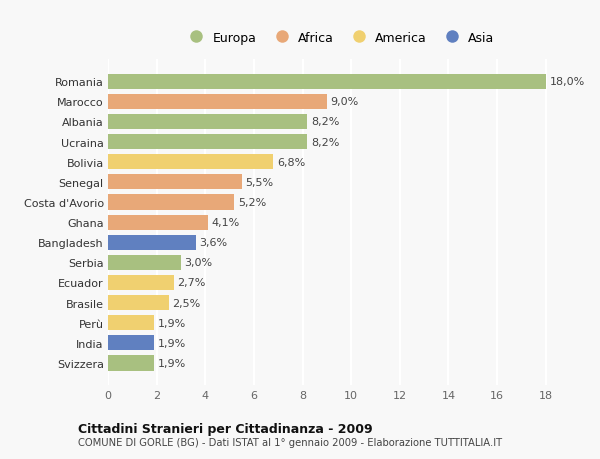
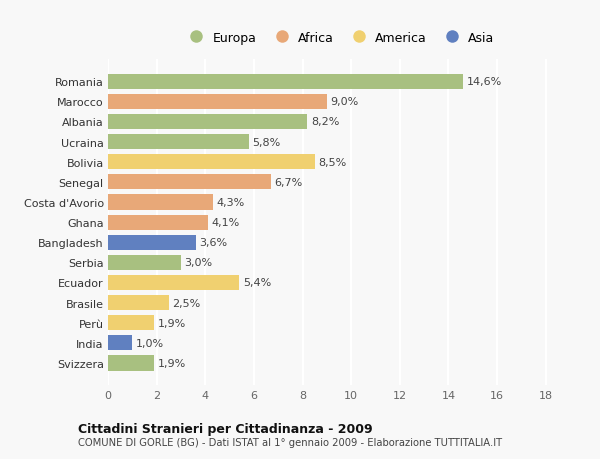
Romania: 18,0% -> 14,6%
Ucraina: 8,2% -> 5,8%
Bolivia: 6,8% -> 8,5%
Senegal: 5,5% -> 6,7%
Costa d'Avorio: 5,2% -> 4,3%
Ecuador: 2,7% -> 5,4%
India: 1,9% -> 1,0%
